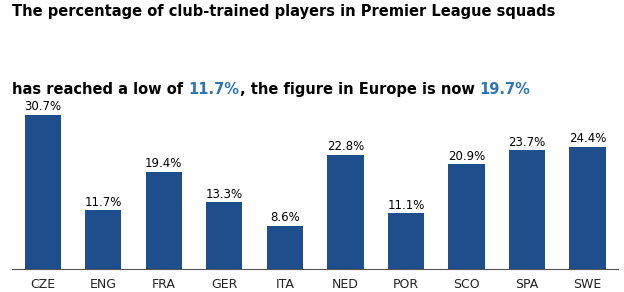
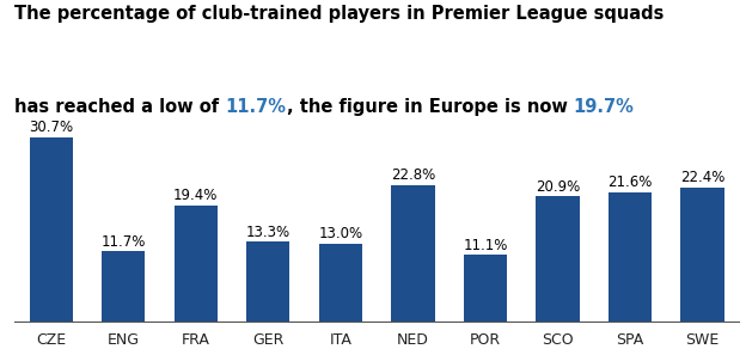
ITA: 8.6% -> 13.0%
SPA: 23.7% -> 21.6%
SWE: 24.4% -> 22.4%
